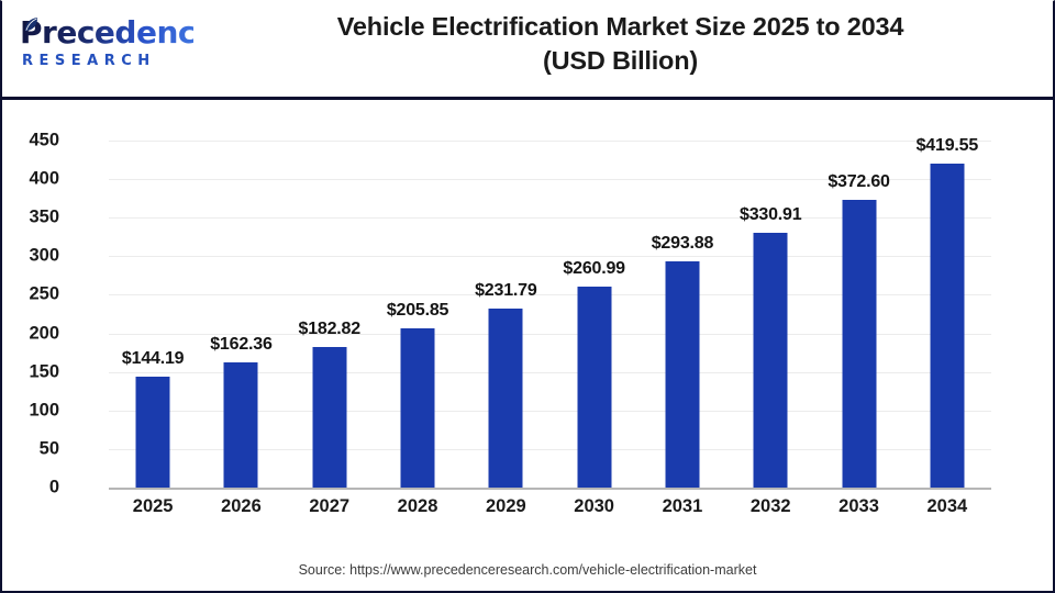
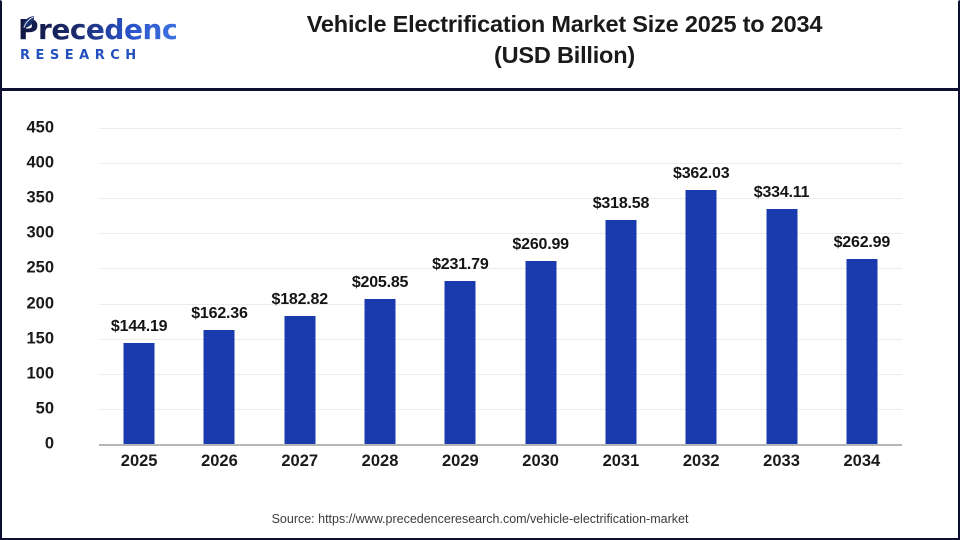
2031: $293.88 -> $318.58
2032: $330.91 -> $362.03
2033: $372.60 -> $334.11
2034: $419.55 -> $262.99
